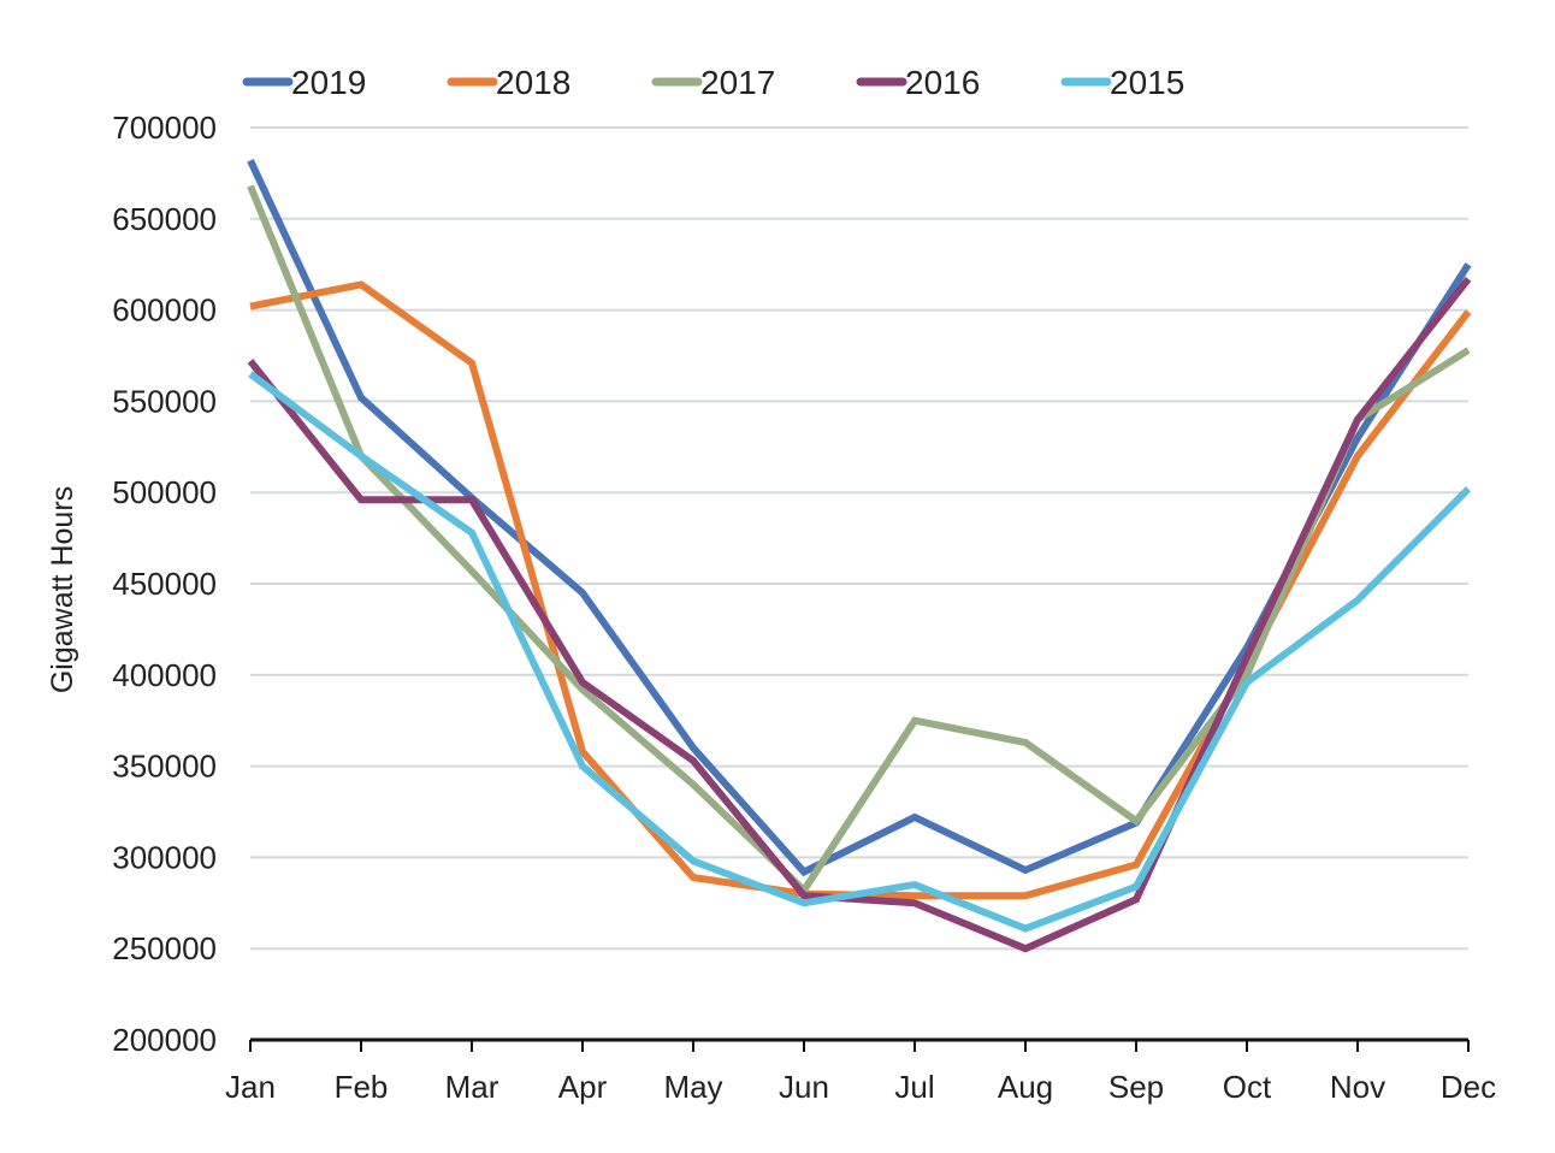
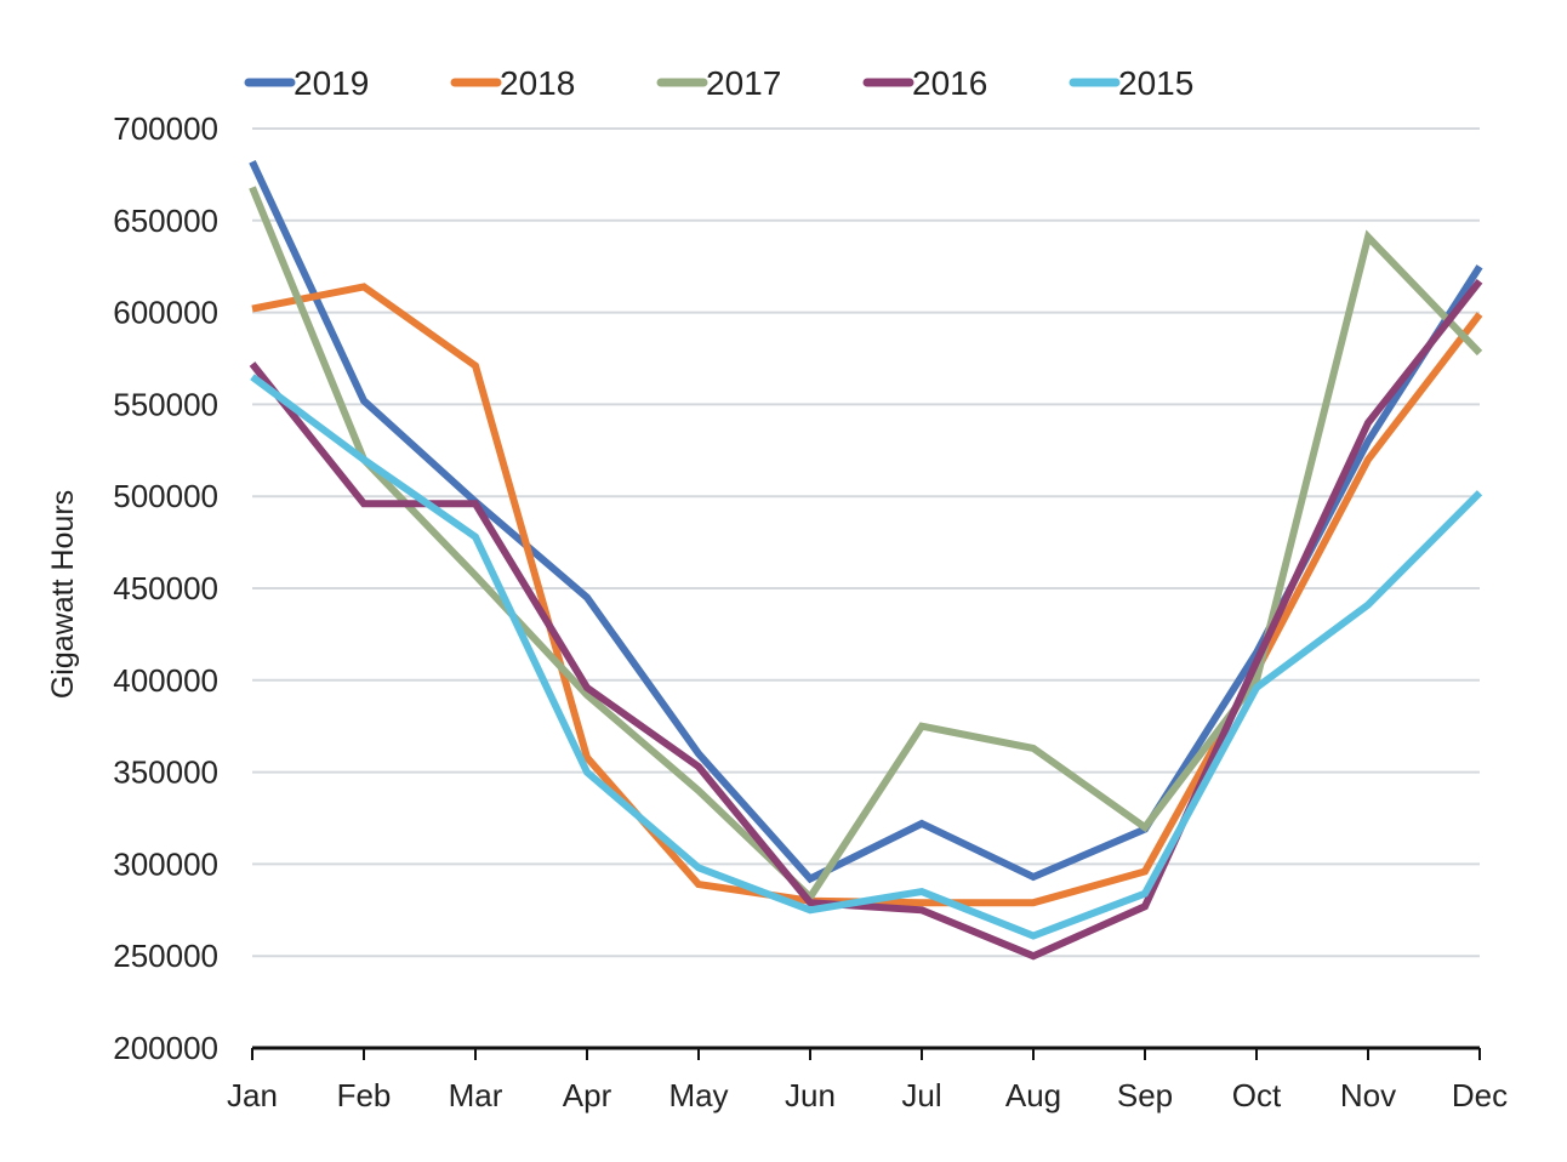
2017/Nov: 540000 -> 641000
